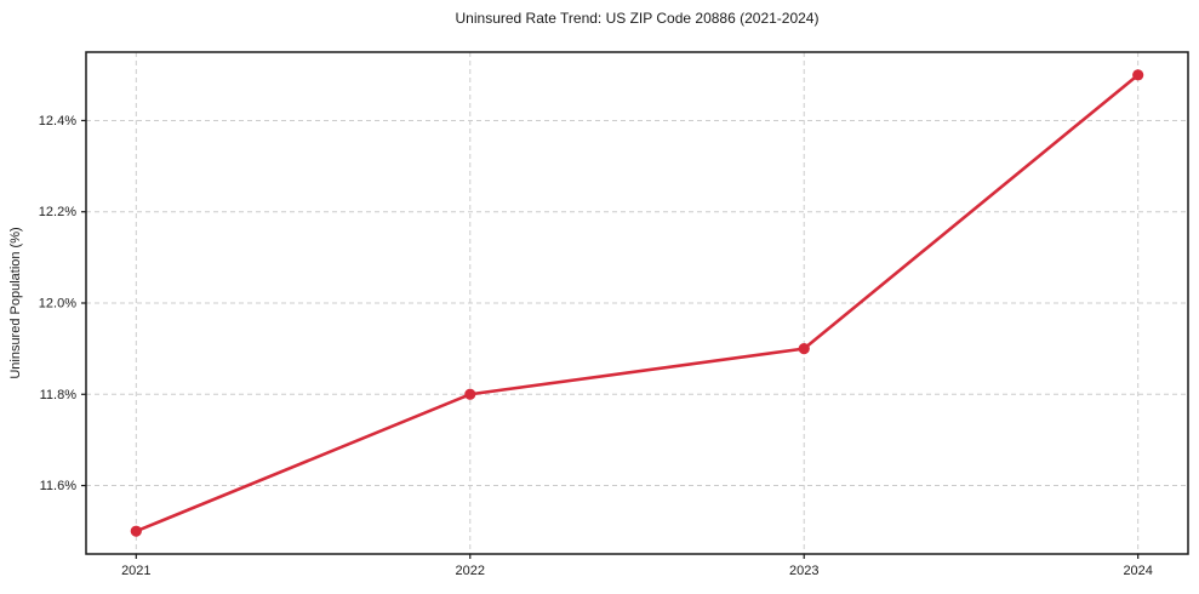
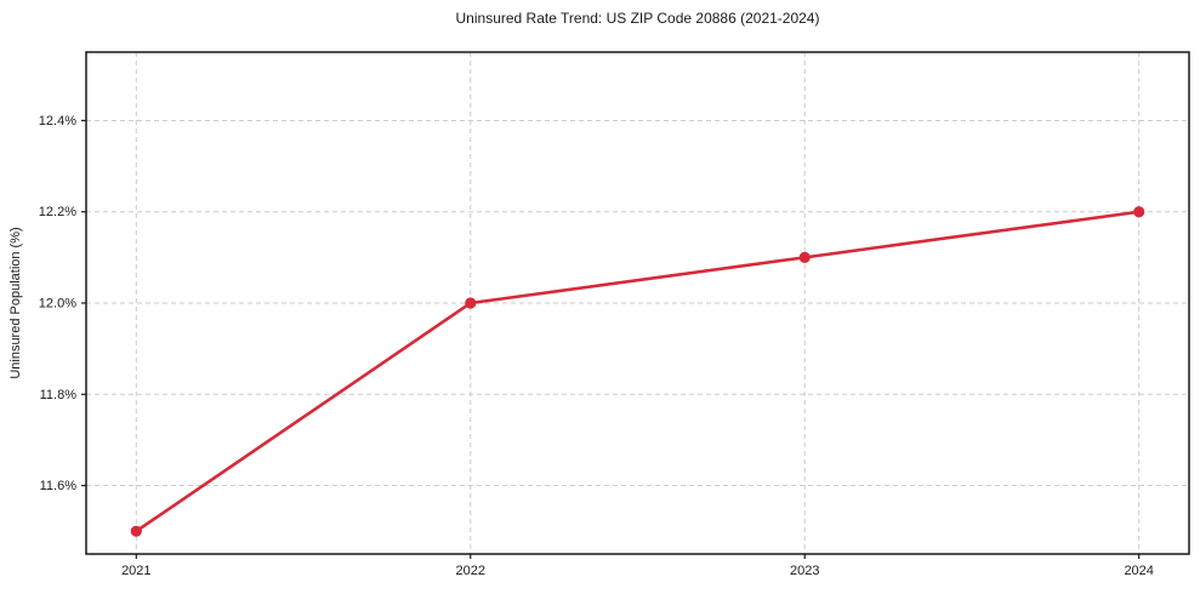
2022: 11.8% -> 12.0%
2023: 11.9% -> 12.1%
2024: 12.5% -> 12.2%
